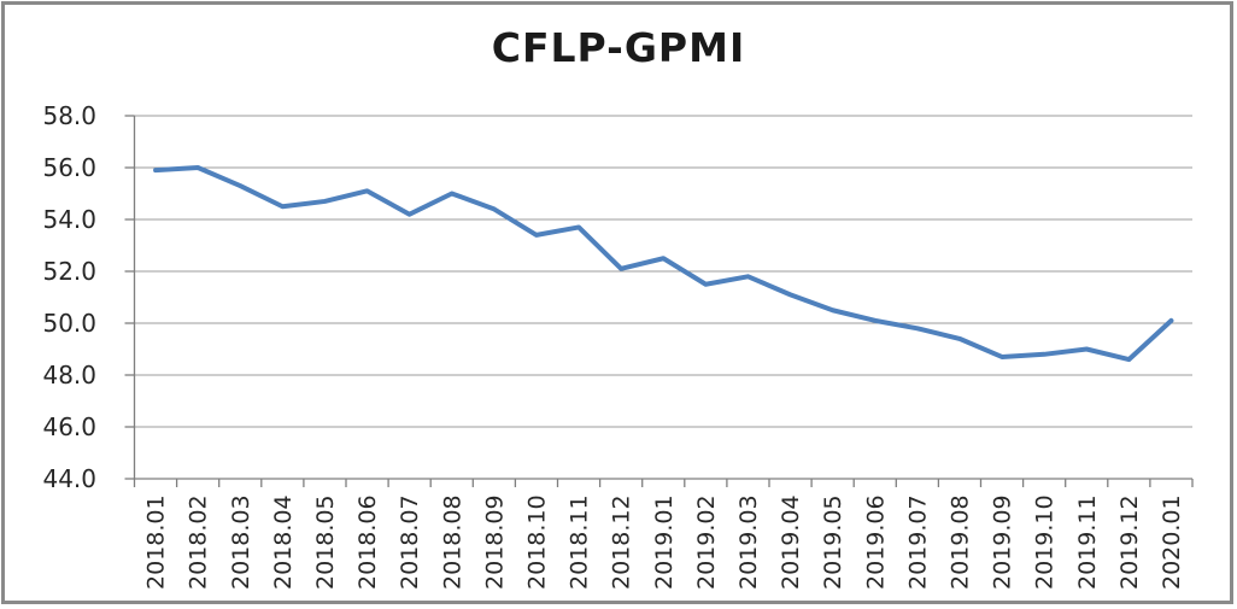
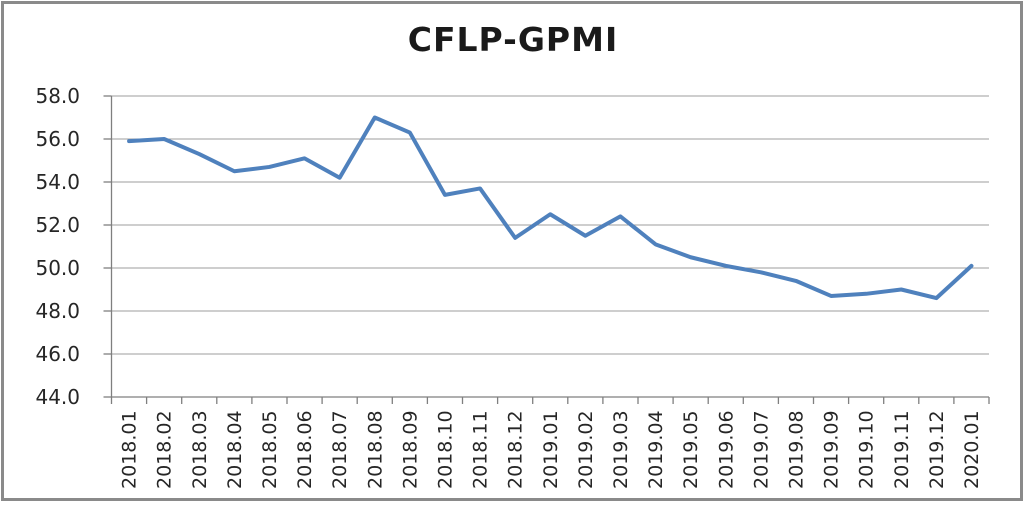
2018.08: 55.0 -> 57.0
2018.09: 54.4 -> 56.3
2018.12: 52.1 -> 51.4
2019.03: 51.8 -> 52.4
